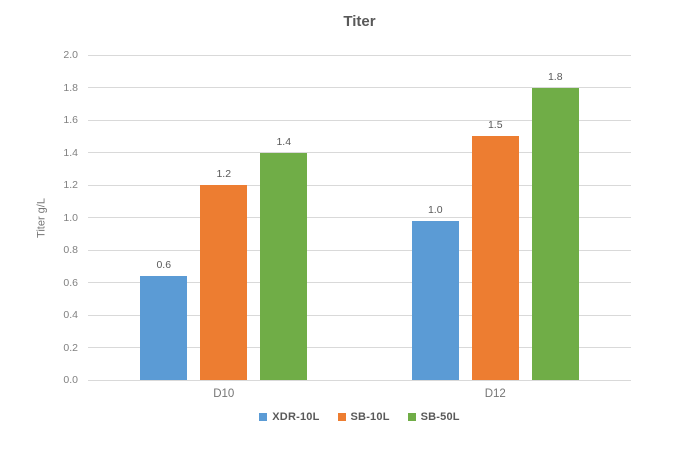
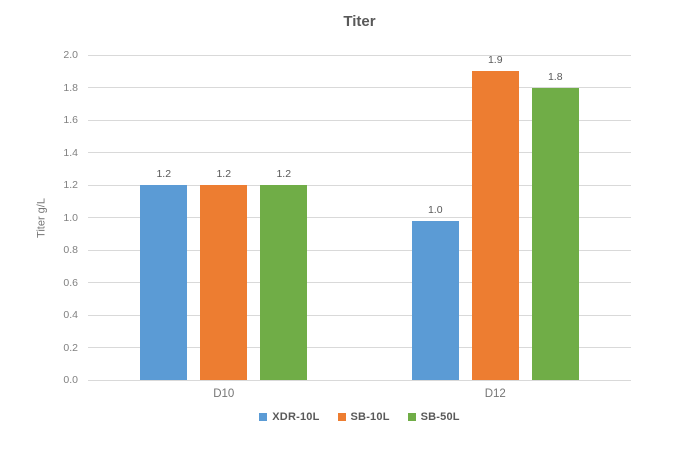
XDR-10L/D10: 0.6 -> 1.2
SB-50L/D10: 1.4 -> 1.2
SB-10L/D12: 1.5 -> 1.9
